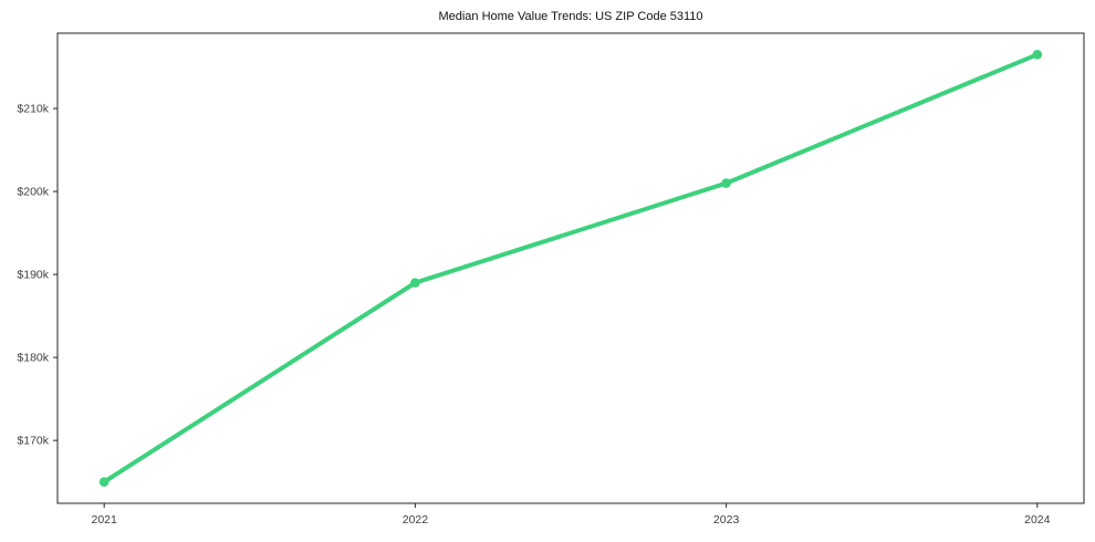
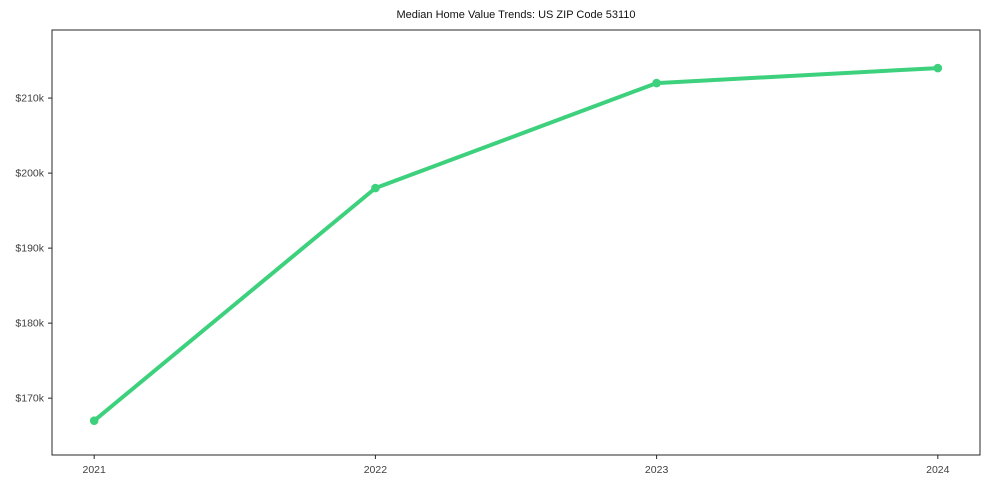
2021: $165k -> $167k
2022: $189k -> $198k
2023: $201k -> $212k
2024: $216k -> $214k
